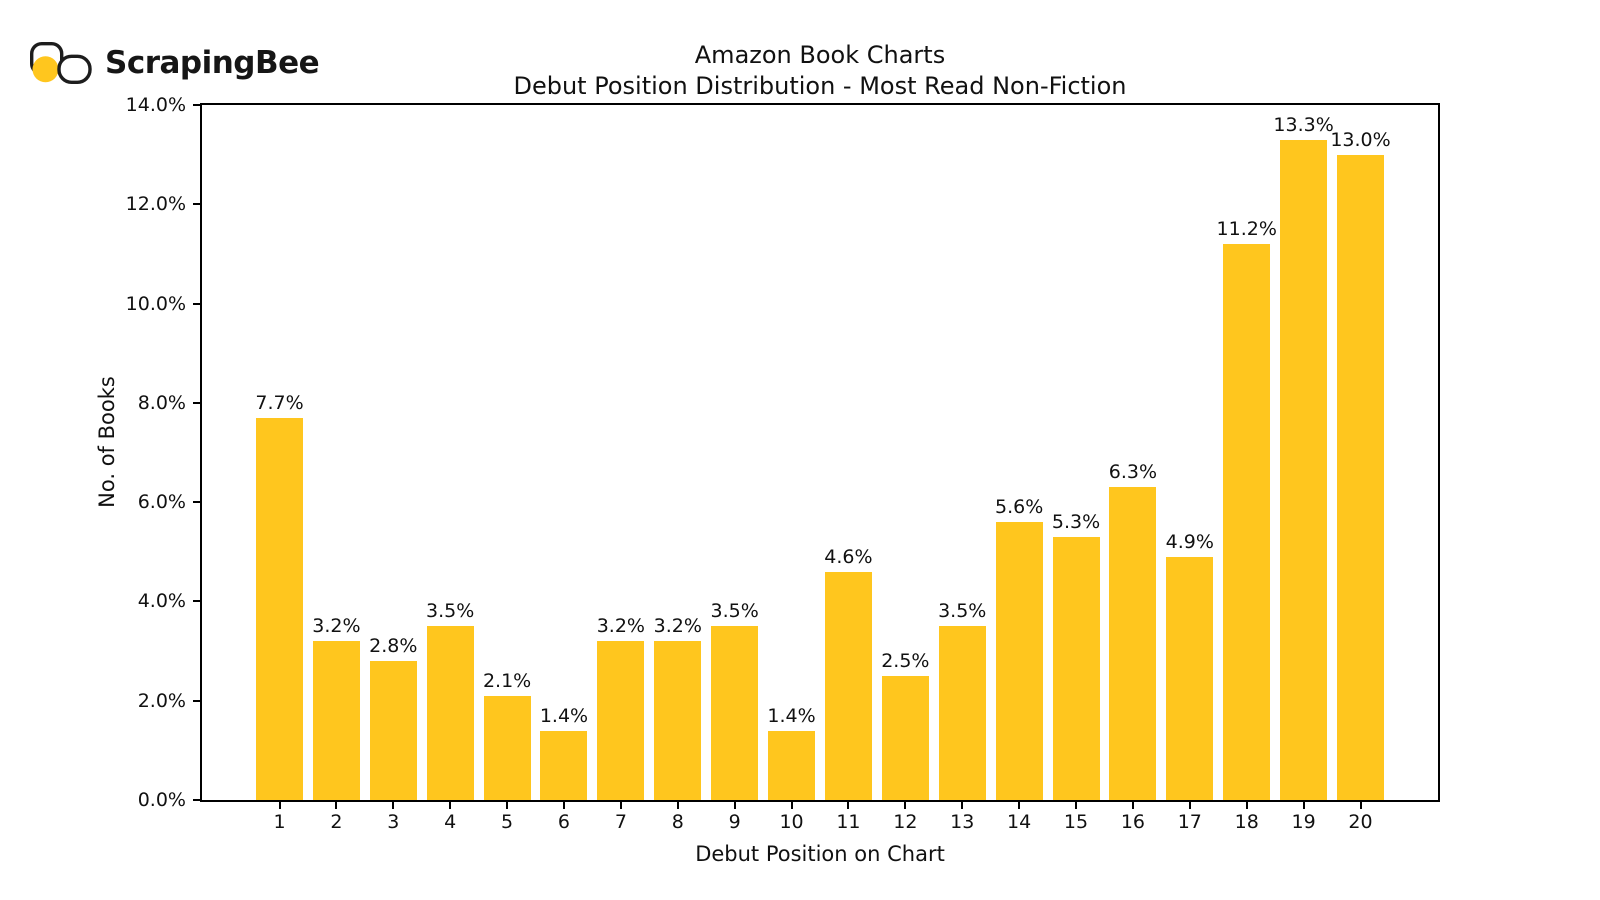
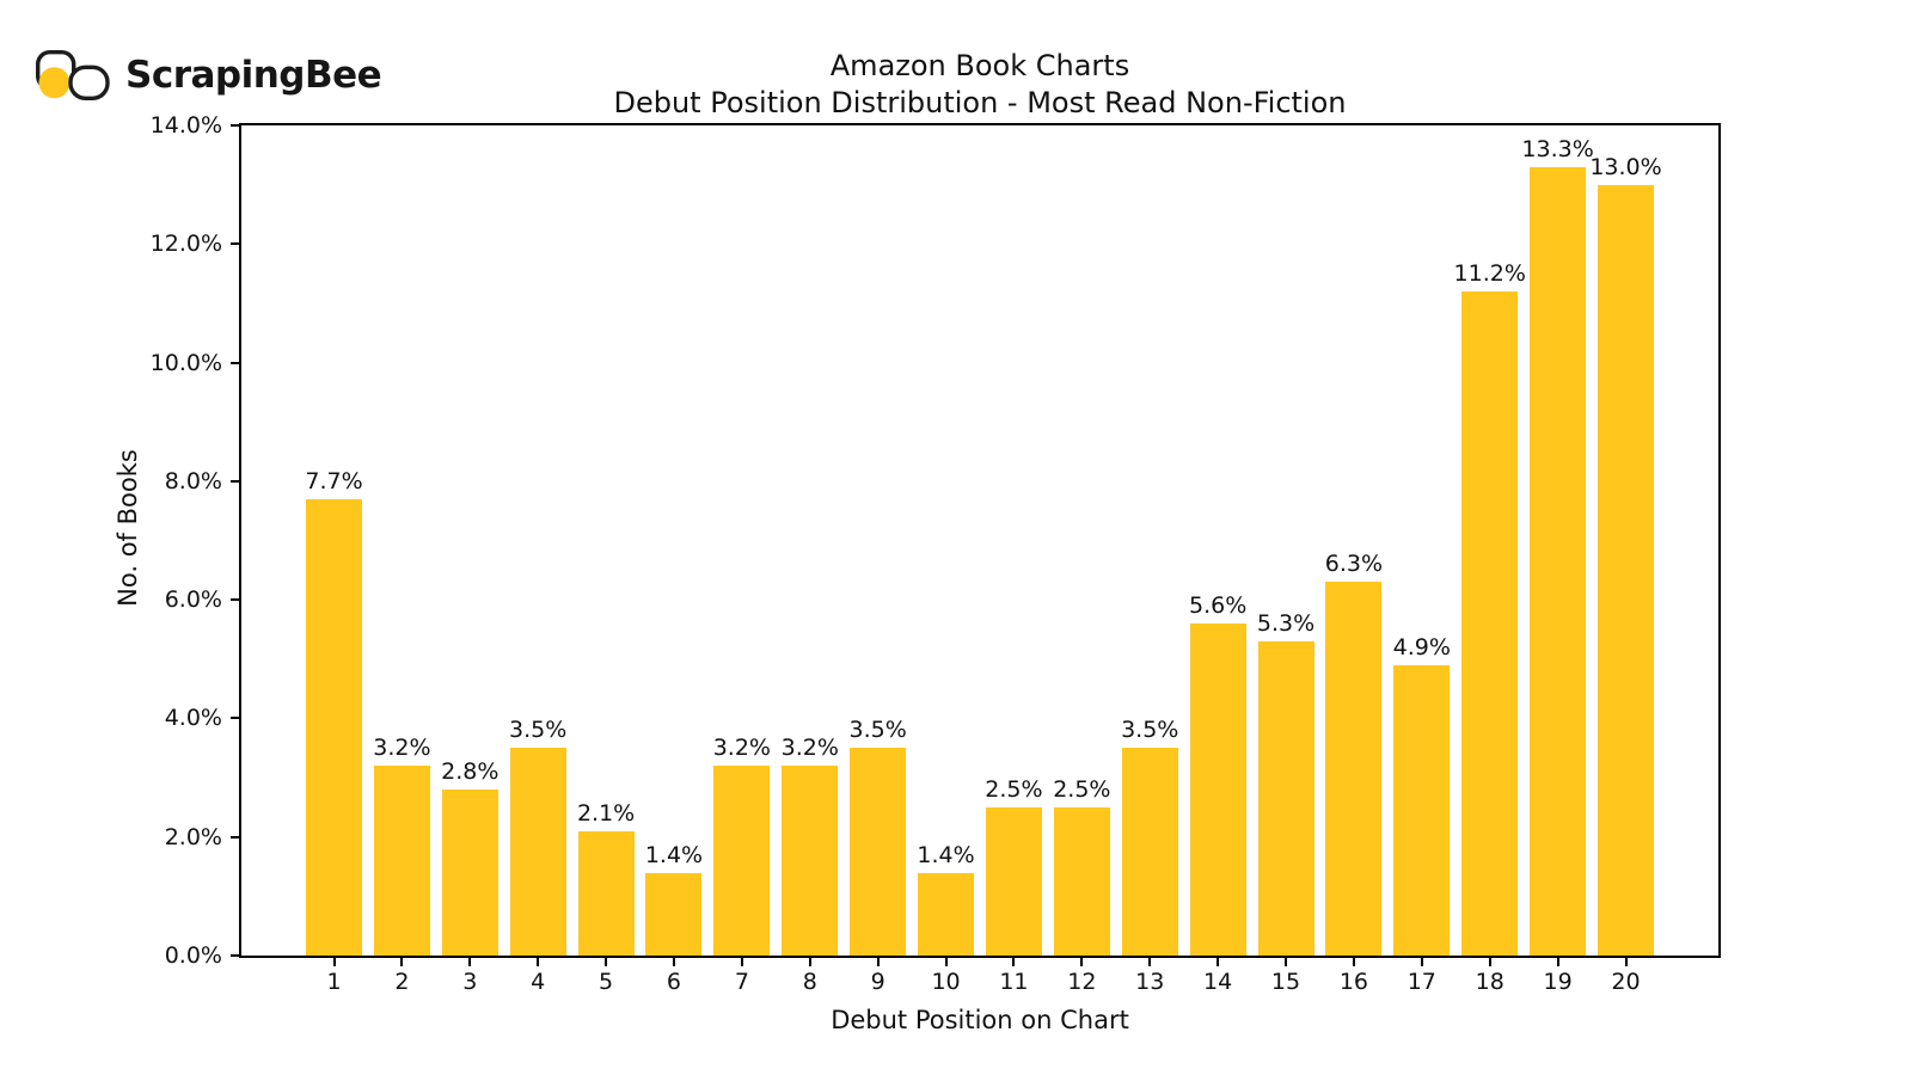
11: 4.6% -> 2.5%
